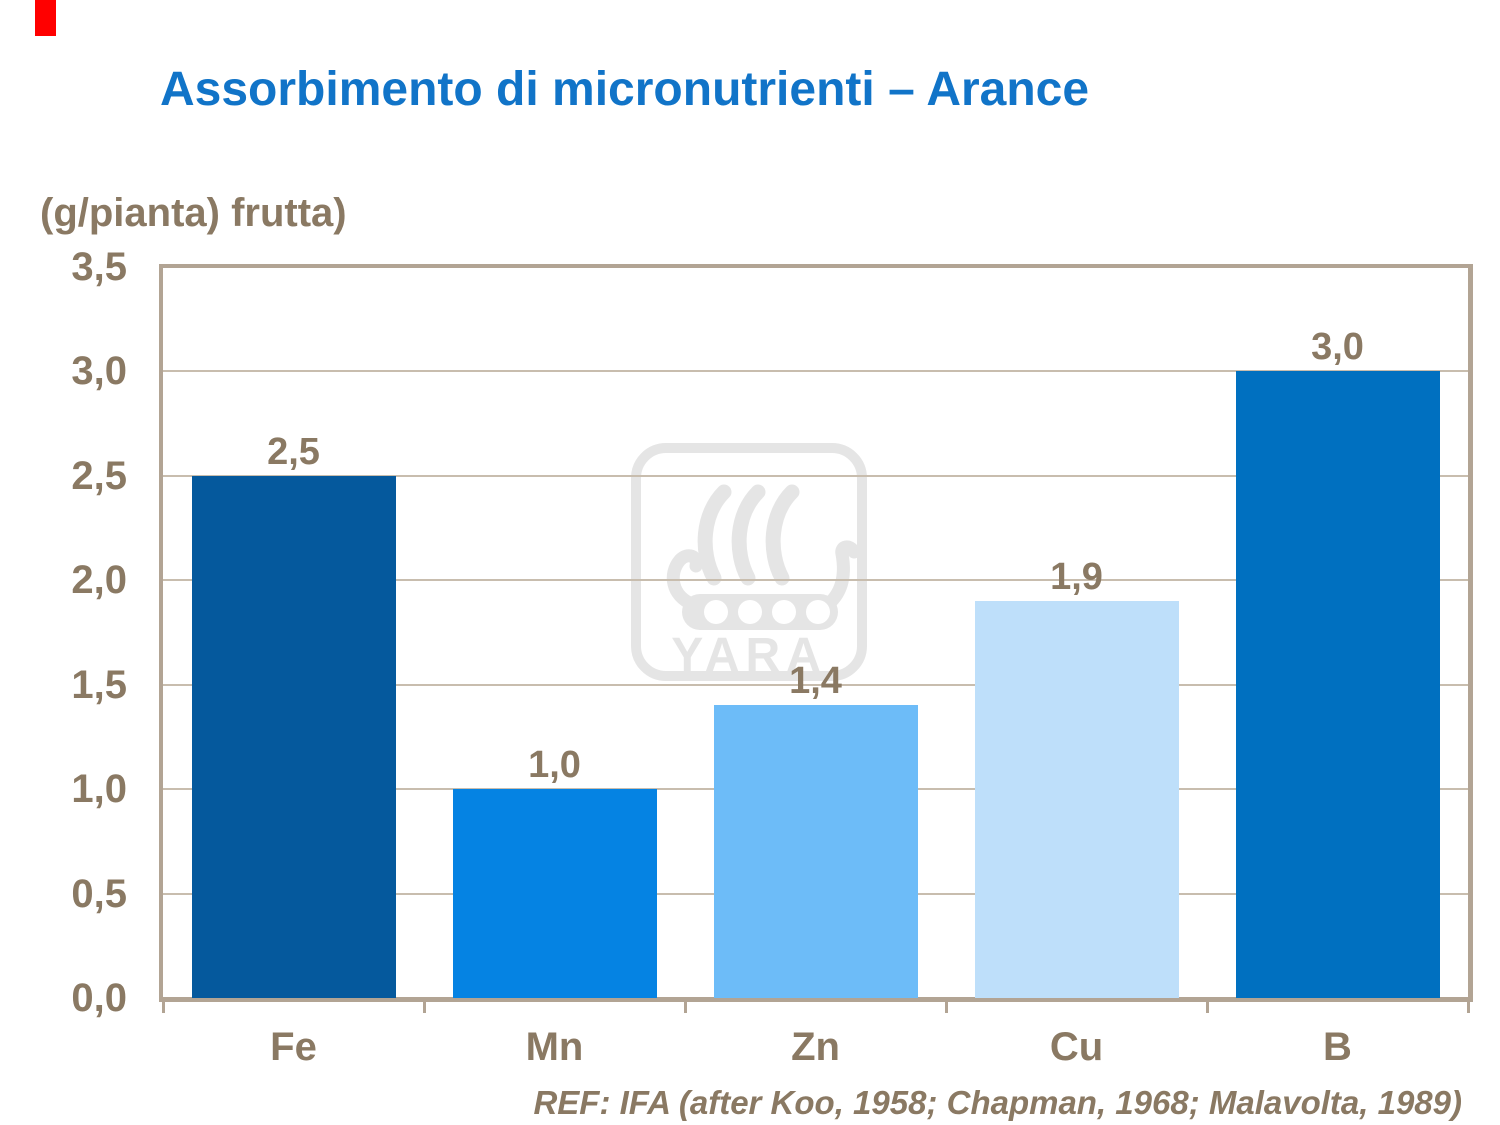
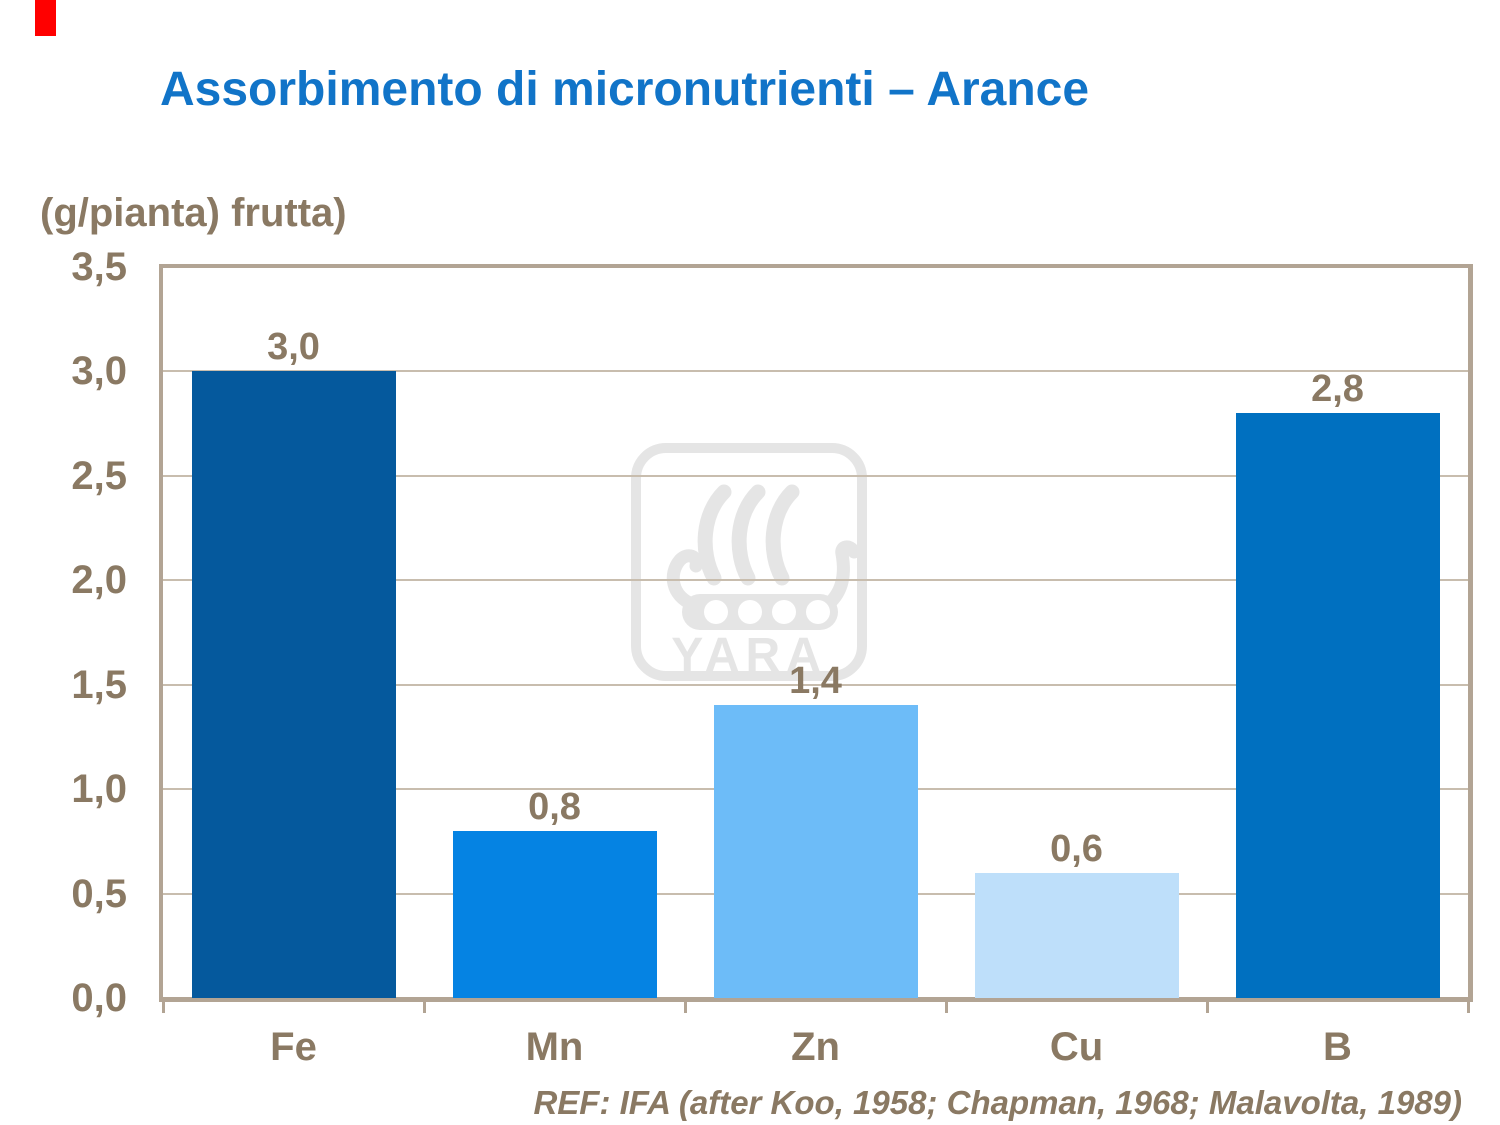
Fe: 2,5 -> 3,0
Mn: 1,0 -> 0,8
Cu: 1,9 -> 0,6
B: 3,0 -> 2,8
